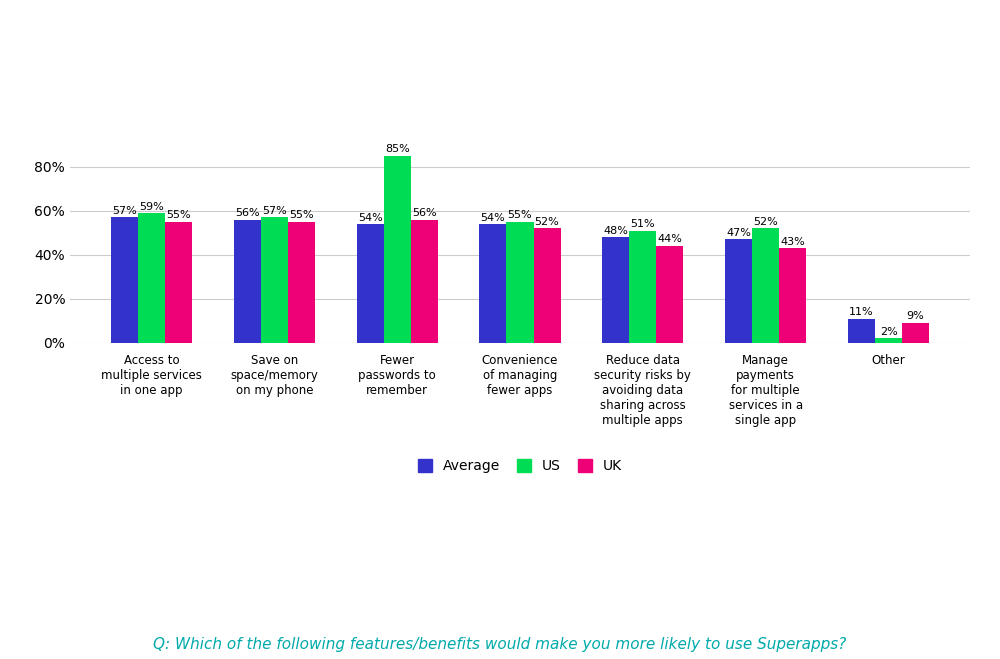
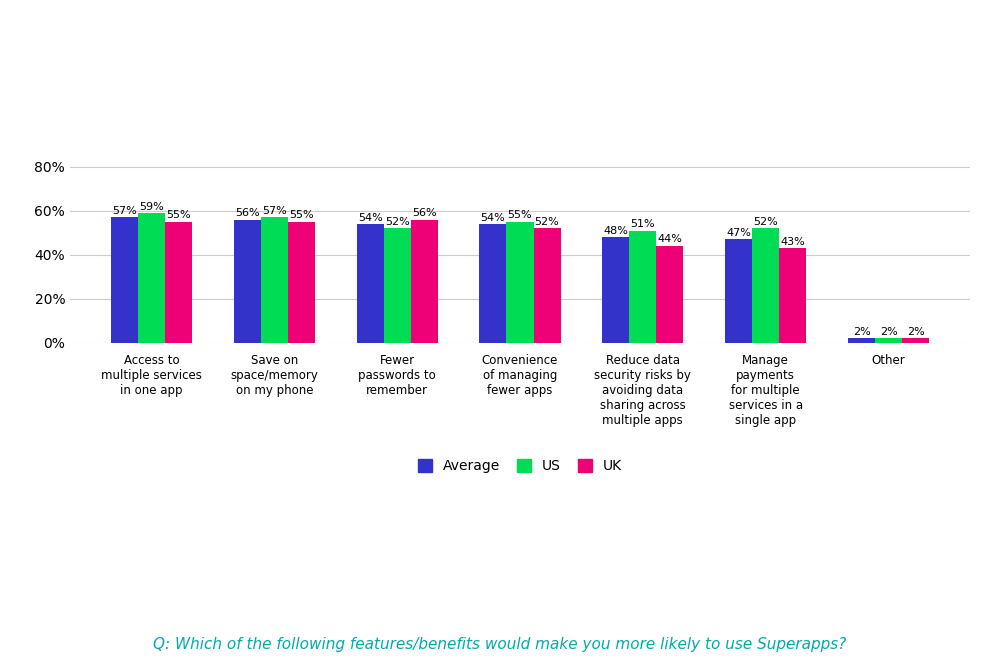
US/Fewer passwords to remember: 85% -> 52%
Average/Other: 11% -> 2%
UK/Other: 9% -> 2%
